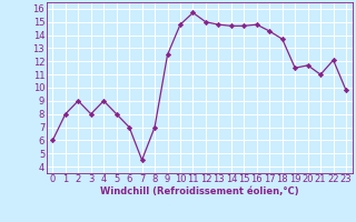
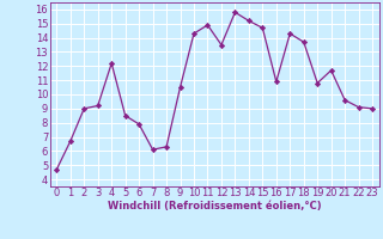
0: 6.0 -> 4.7
1: 8.0 -> 6.7
3: 8.0 -> 9.2
4: 9.0 -> 12.2
5: 8.0 -> 8.5
6: 7.0 -> 7.9
7: 4.5 -> 6.1
8: 7.0 -> 6.3
9: 12.5 -> 10.5
10: 14.8 -> 14.3
11: 15.7 -> 14.9
12: 15.0 -> 13.5
13: 14.8 -> 15.8
14: 14.7 -> 15.2
16: 14.8 -> 10.9
19: 11.5 -> 10.8
21: 11.0 -> 9.6
22: 12.1 -> 9.1
23: 9.8 -> 9.0
